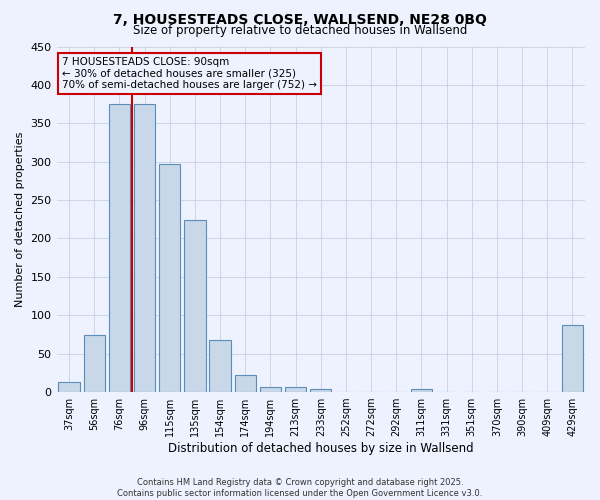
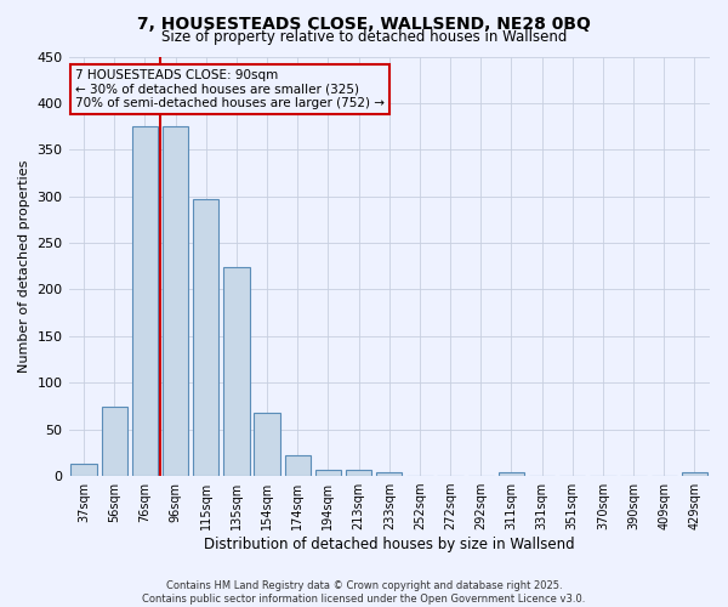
429sqm: 88 -> 4
